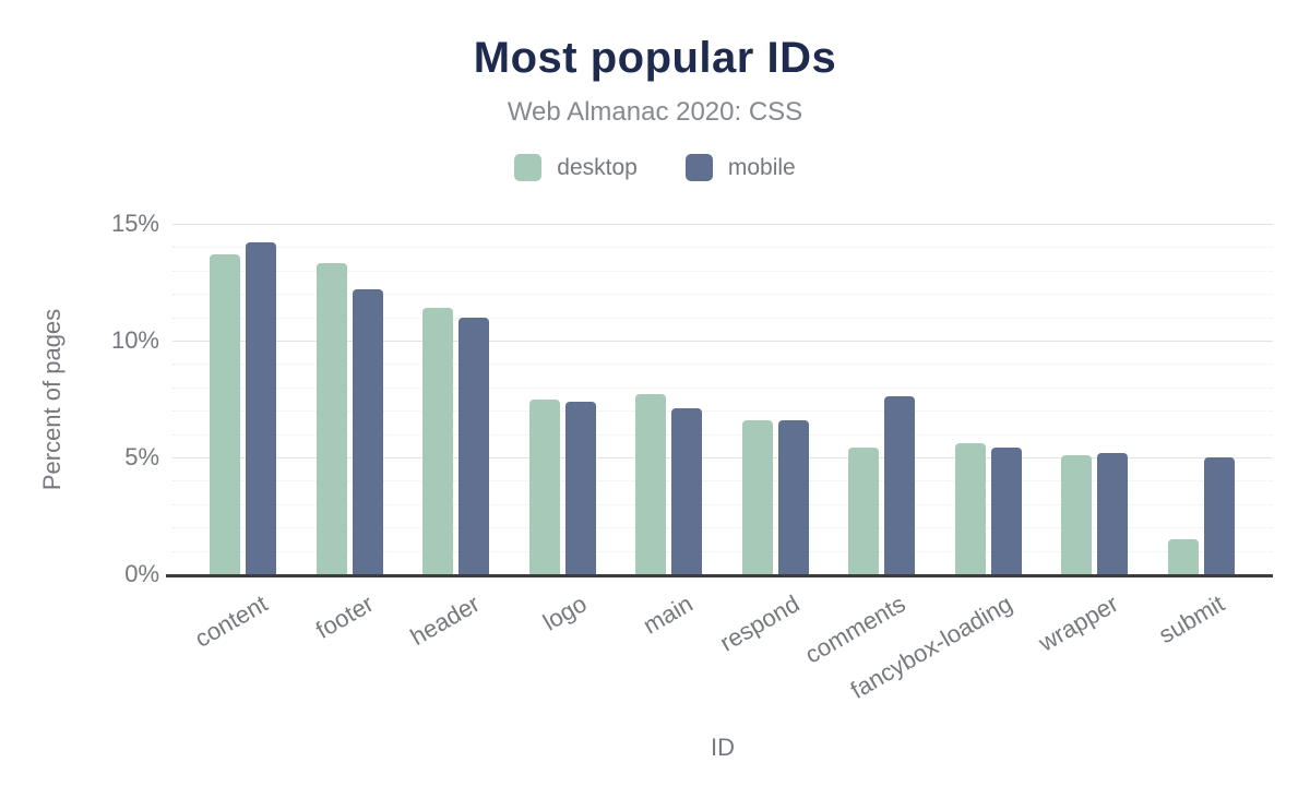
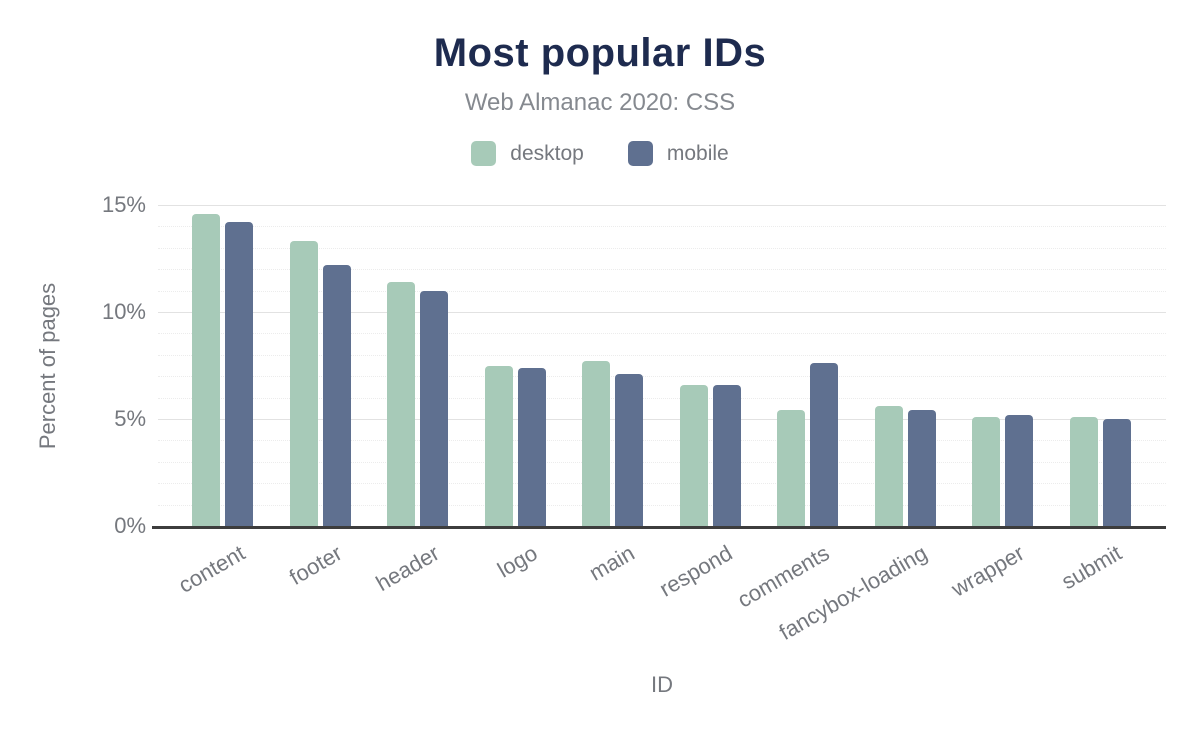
desktop/content: 13.7% -> 14.6%
desktop/submit: 1.5% -> 5.1%
